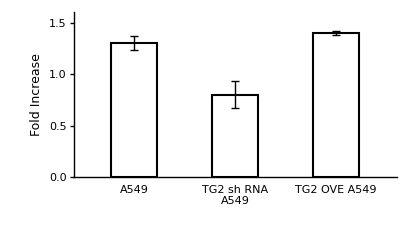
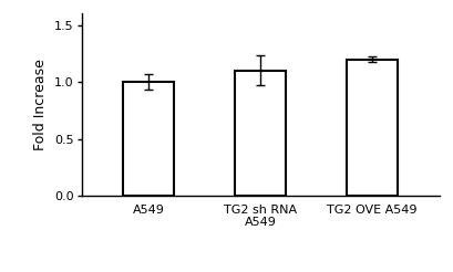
A549: 1.3 -> 1.0
TG2 sh RNA A549: 0.8 -> 1.1
TG2 OVE A549: 1.4 -> 1.2
